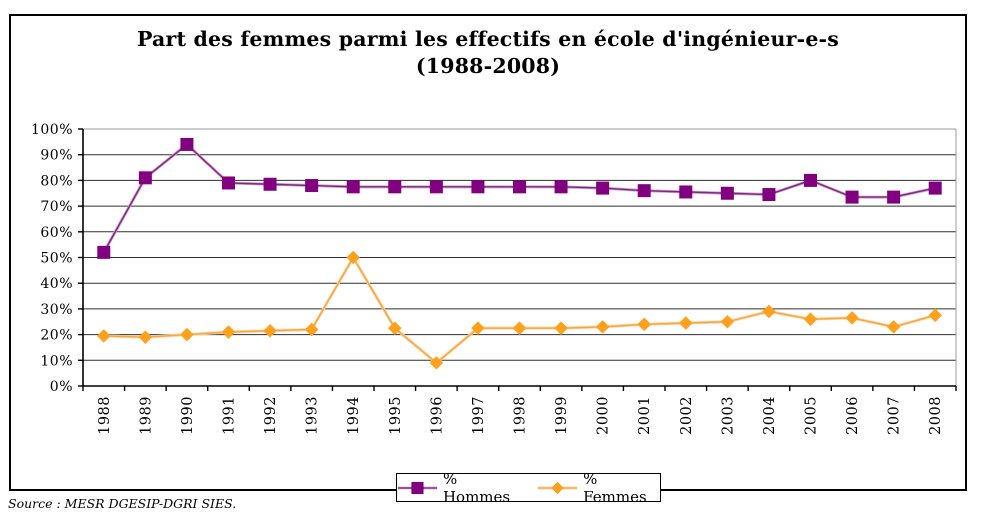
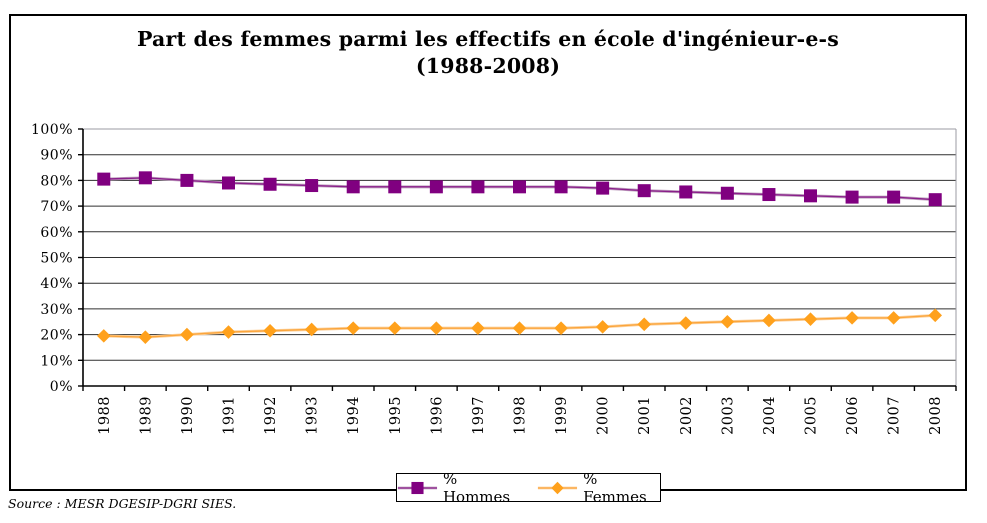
% Hommes/1988: 52% -> 80%
% Hommes/1990: 94% -> 80%
% Femmes/1994: 50% -> 22%
% Femmes/1996: 9% -> 22%
% Femmes/2004: 29% -> 26%
% Hommes/2005: 80% -> 74%
% Femmes/2007: 23% -> 26%
% Hommes/2008: 77% -> 72%
